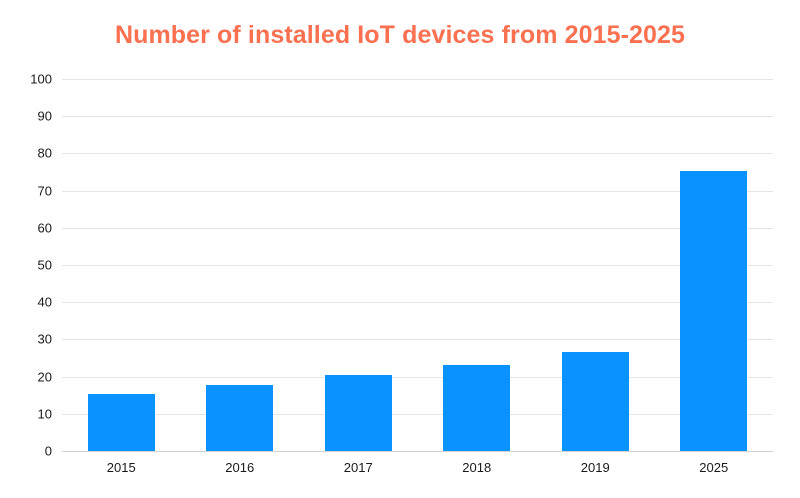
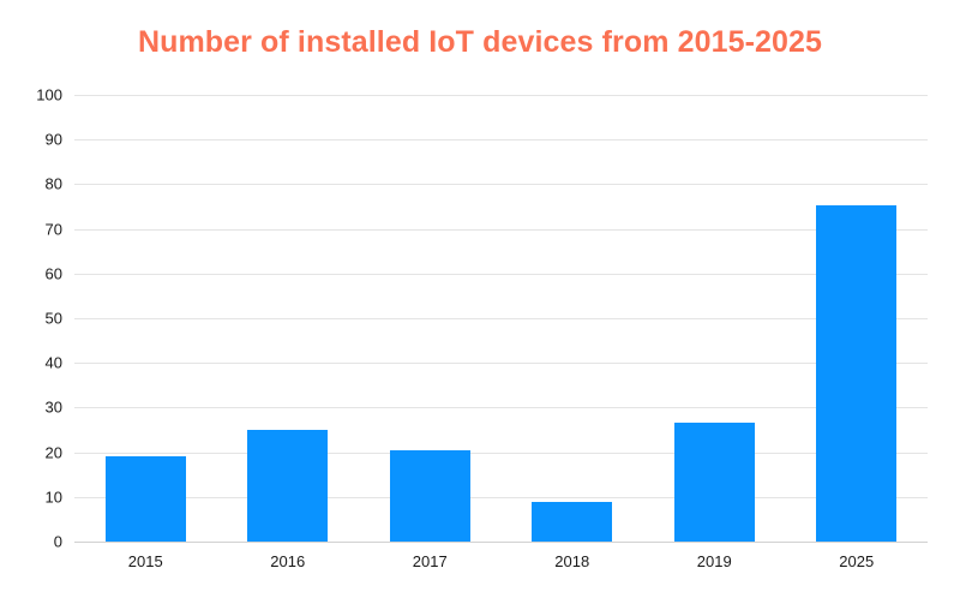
2015: 15 -> 19
2016: 18 -> 25
2018: 23 -> 9
